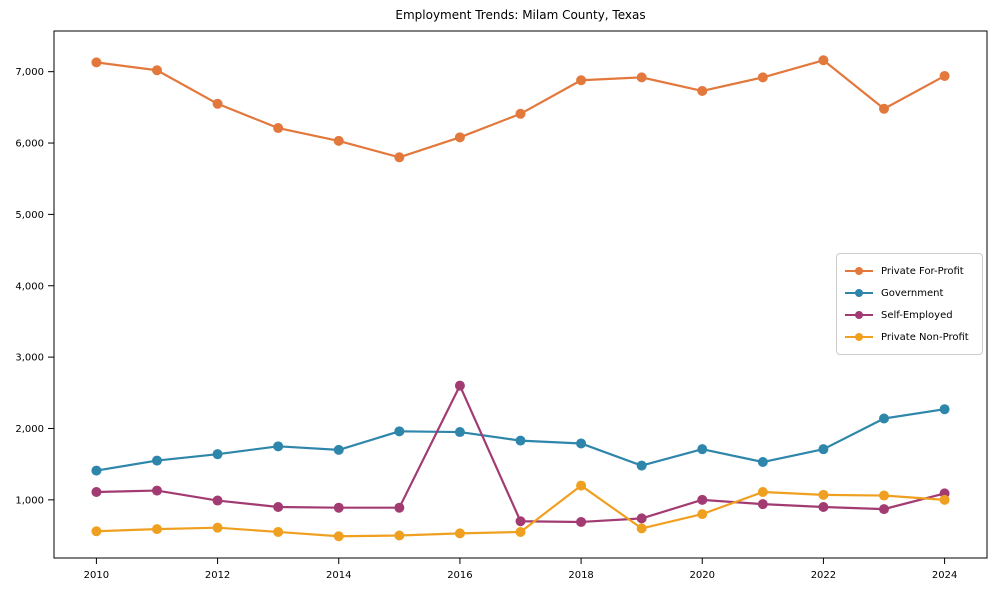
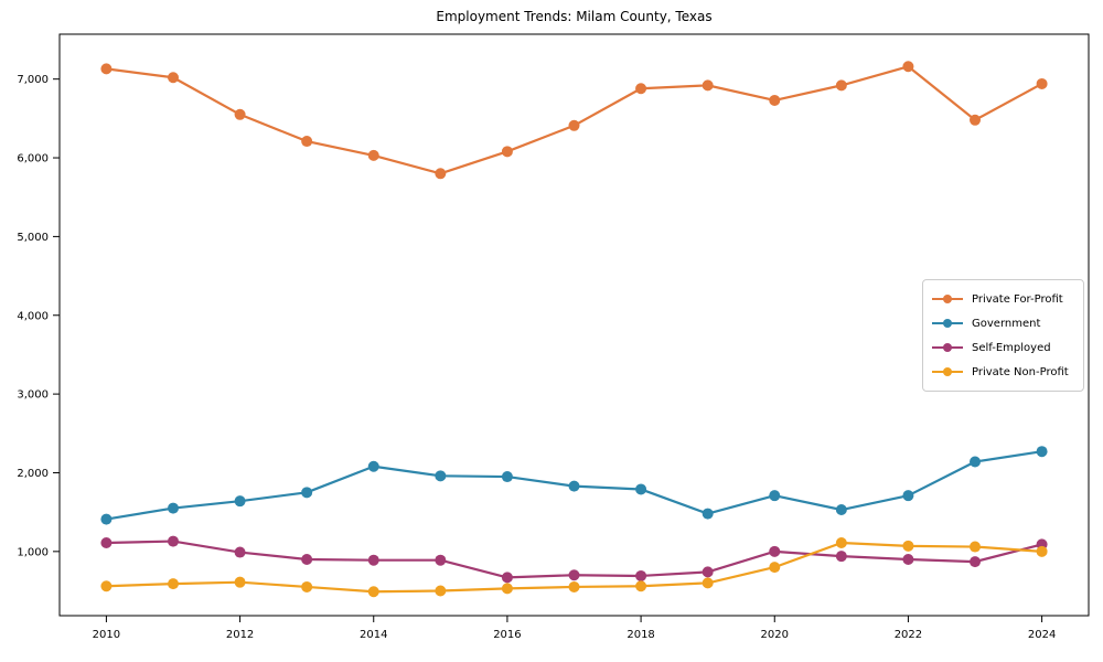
Government/2014: 1700 -> 2100
Self-Employed/2016: 2600 -> 700
Private Non-Profit/2018: 1200 -> 600
